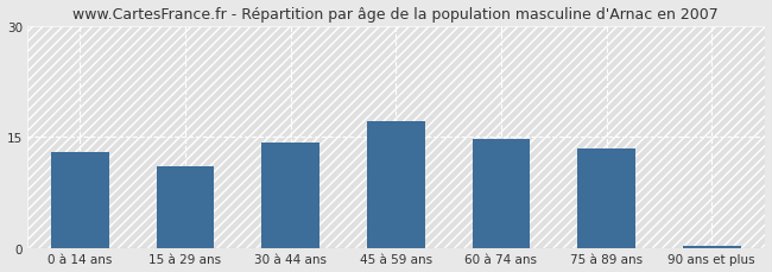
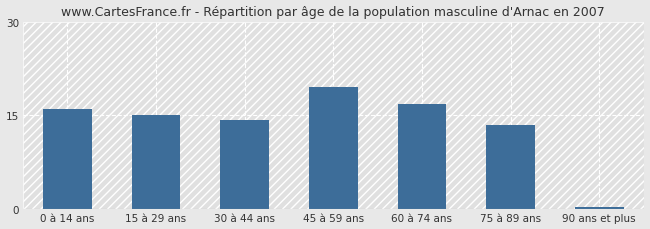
0 à 14 ans: 13.0 -> 16.0
15 à 29 ans: 11.0 -> 15.0
45 à 59 ans: 17.2 -> 19.6
60 à 74 ans: 14.7 -> 16.8
